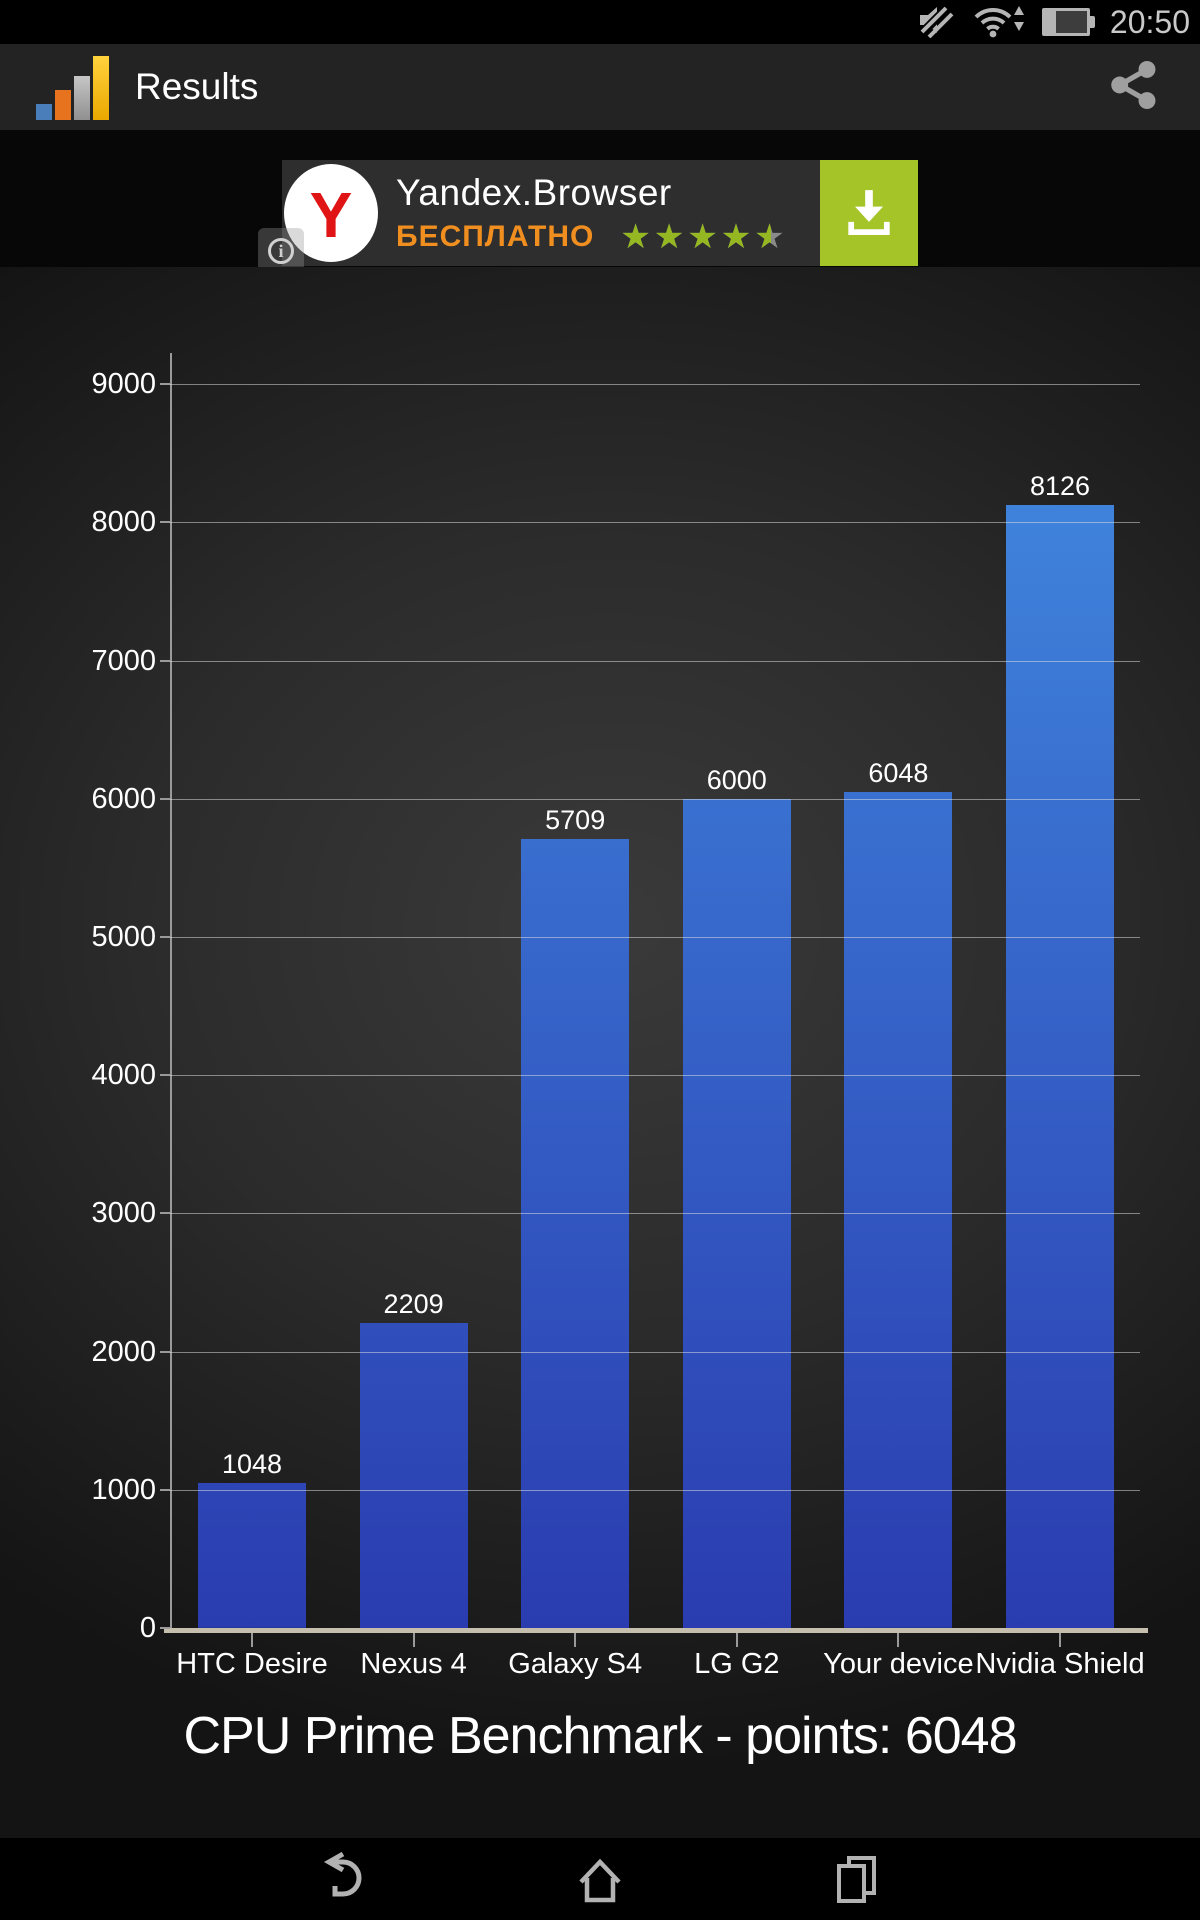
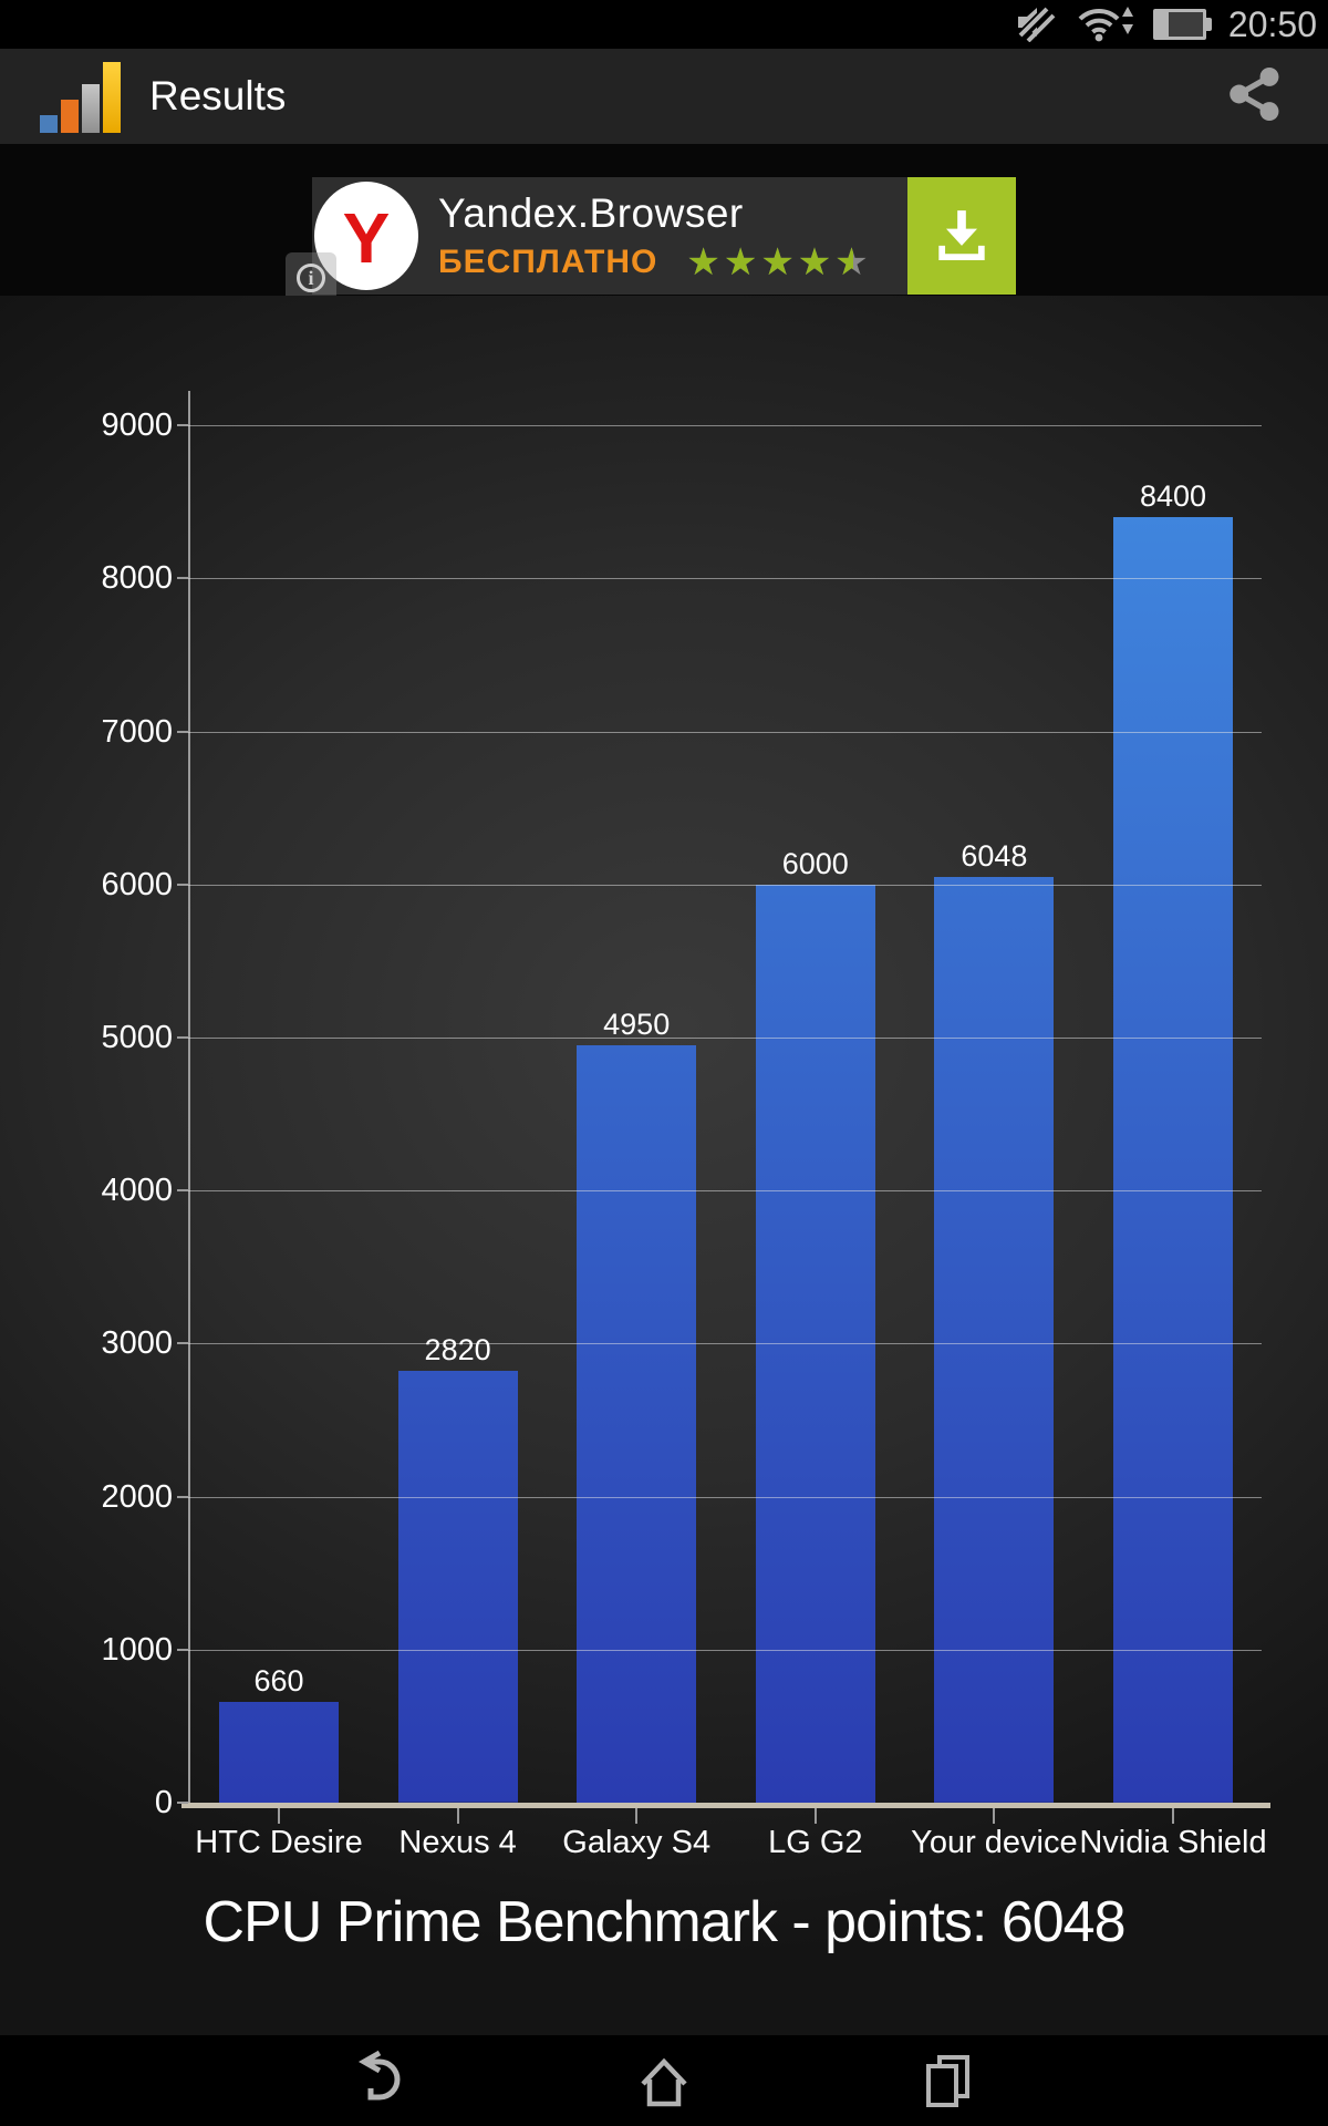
HTC Desire: 1048 -> 660
Nexus 4: 2209 -> 2820
Galaxy S4: 5709 -> 4950
Nvidia Shield: 8126 -> 8400
